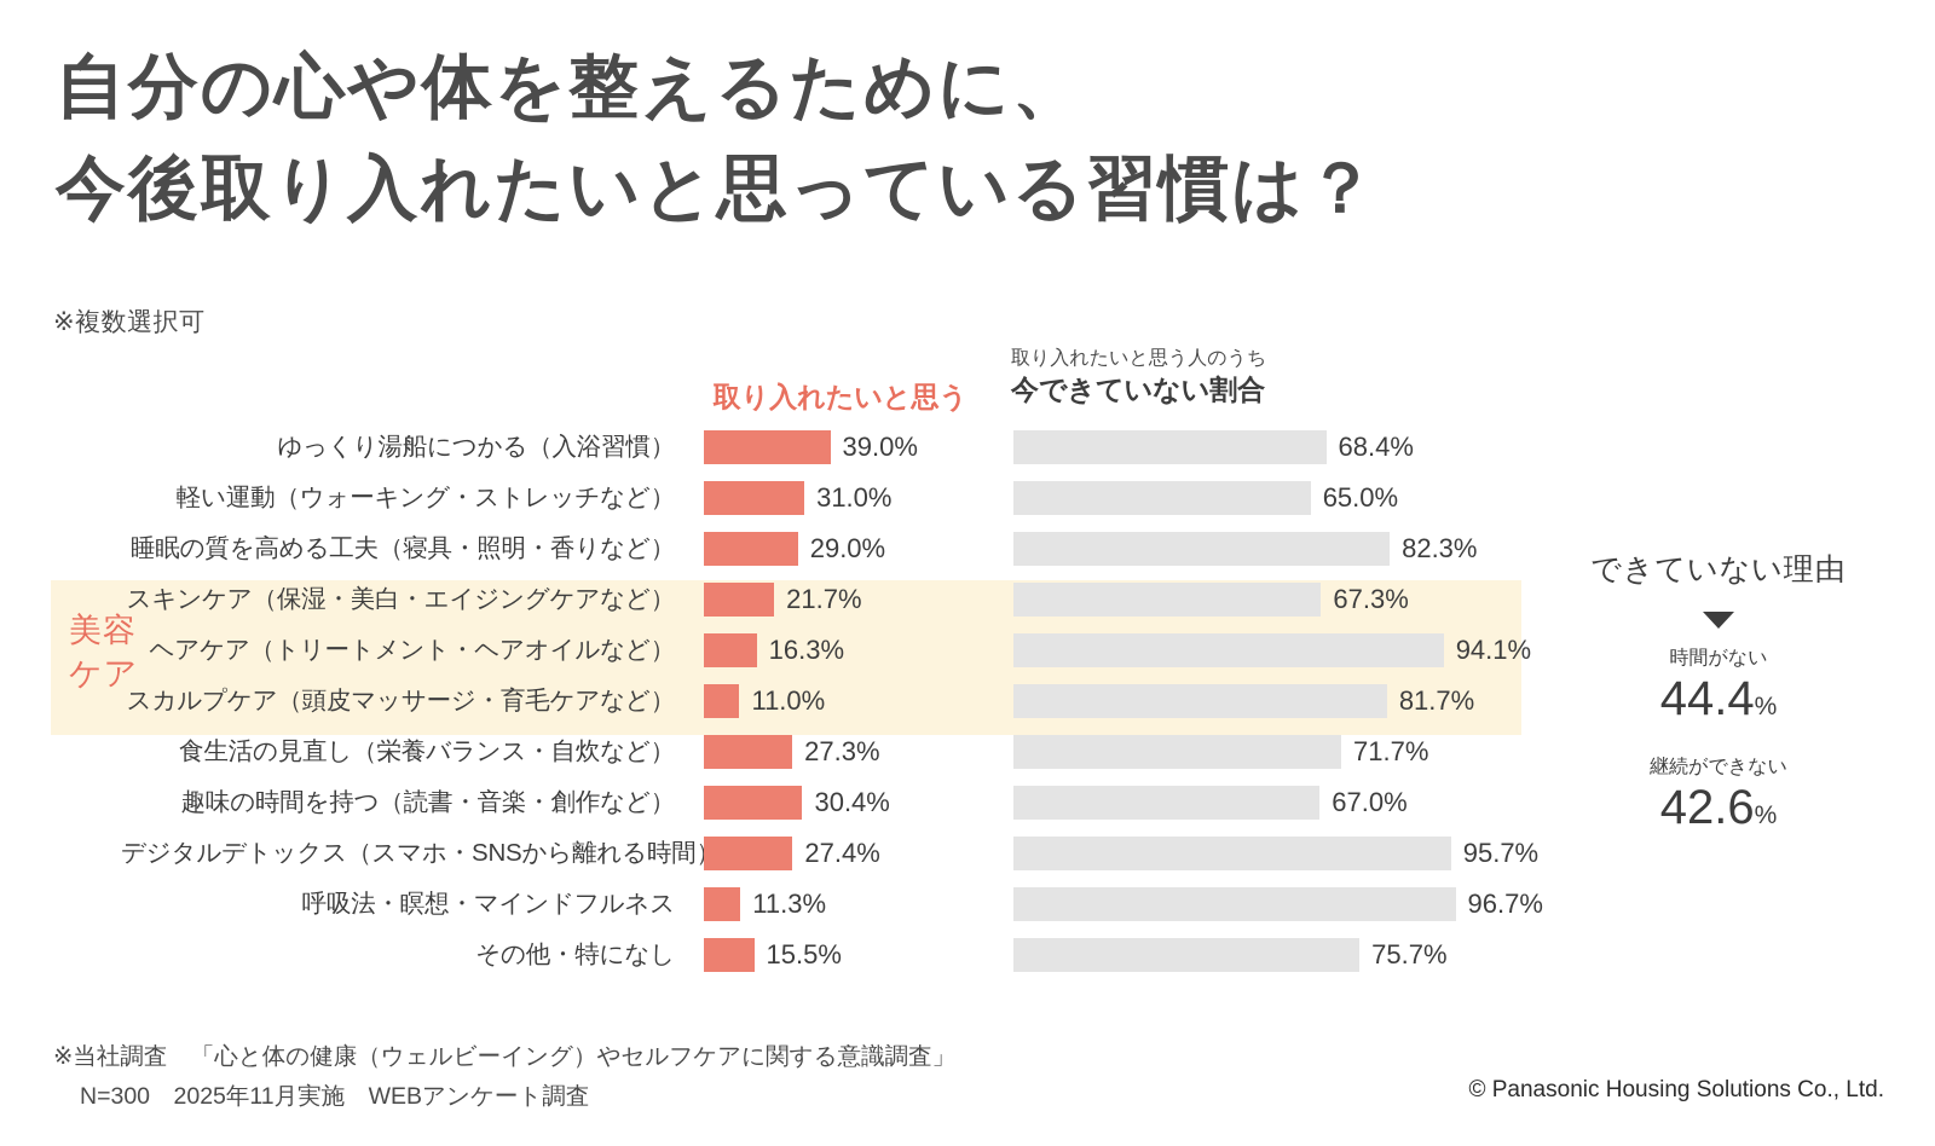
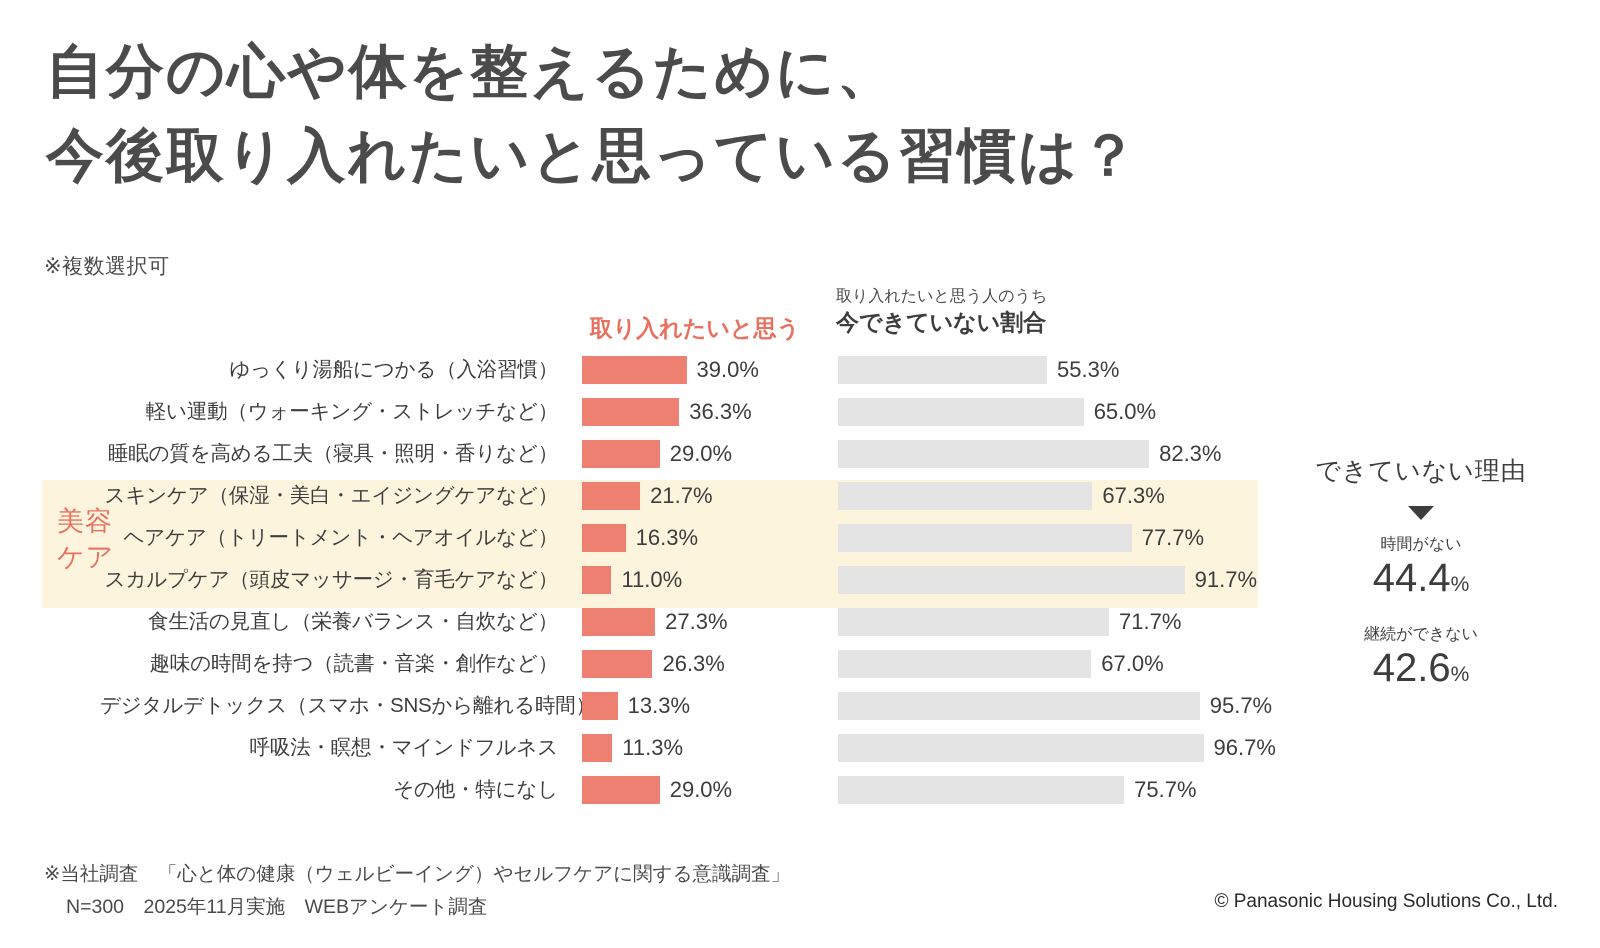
今できていない割合/ゆっくり湯船につかる（入浴習慣）: 68.4% -> 55.3%
取り入れたいと思う/軽い運動（ウォーキング・ストレッチなど）: 31.0% -> 36.3%
今できていない割合/ヘアケア（トリートメント・ヘアオイルなど）: 94.1% -> 77.7%
今できていない割合/スカルプケア（頭皮マッサージ・育毛ケアなど）: 81.7% -> 91.7%
取り入れたいと思う/趣味の時間を持つ（読書・音楽・創作など）: 30.4% -> 26.3%
取り入れたいと思う/デジタルデトックス（スマホ・SNSから離れる時間）: 27.4% -> 13.3%
取り入れたいと思う/その他・特になし: 15.5% -> 29.0%
